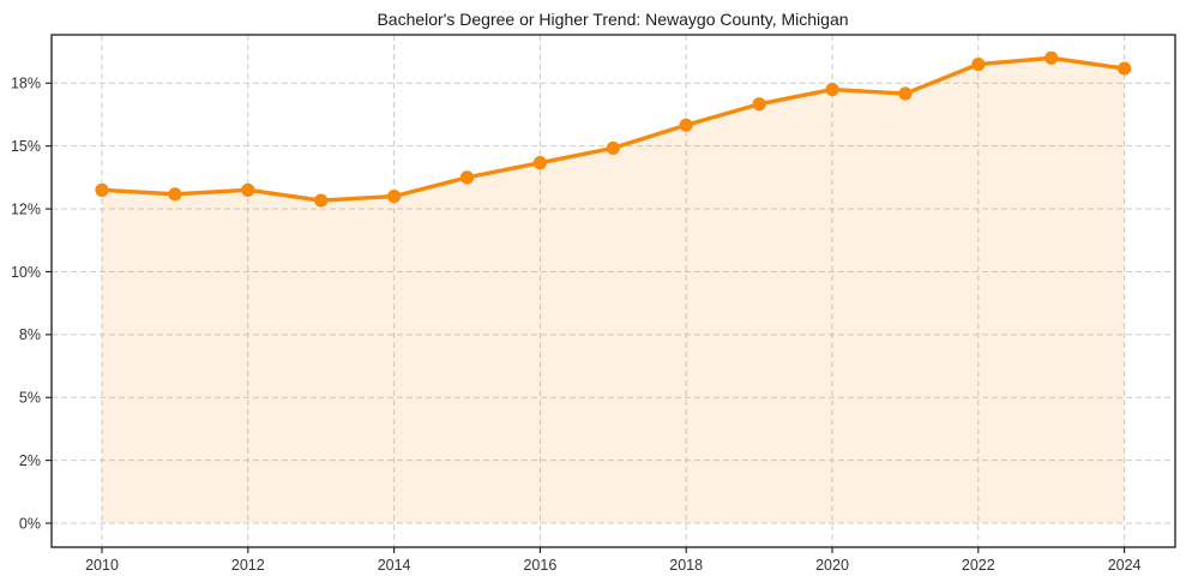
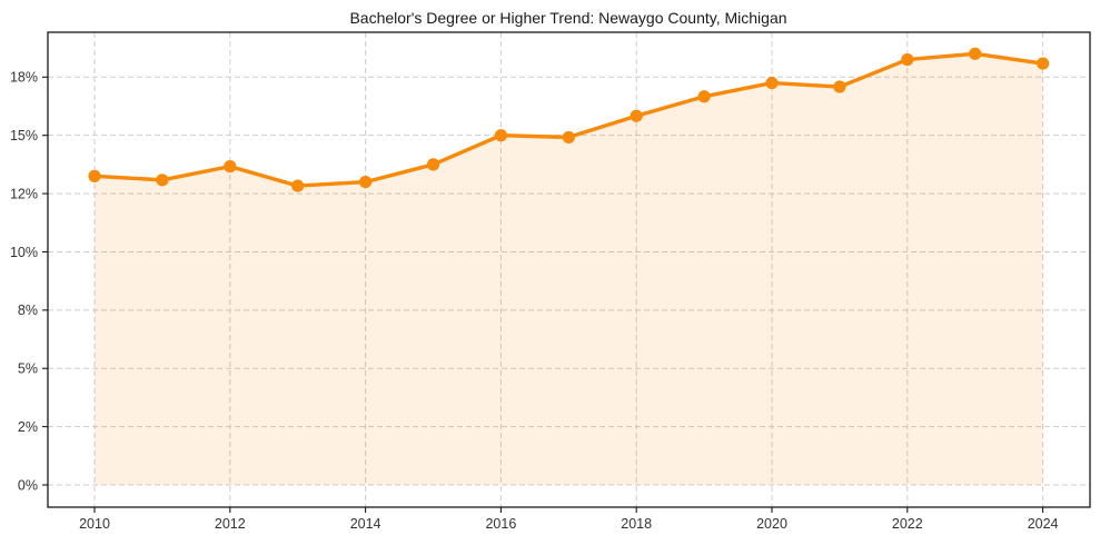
2012: 12.9% -> 13.4%
2016: 14.2% -> 15.0%
